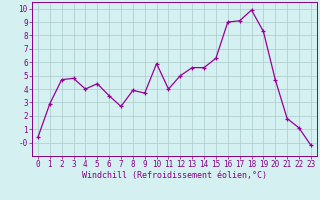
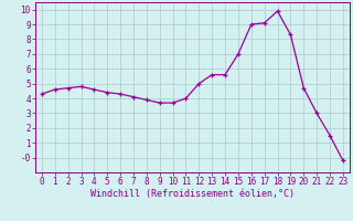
0: 0.4 -> 4.3
1: 2.9 -> 4.6
4: 4.0 -> 4.6
6: 3.5 -> 4.3
7: 2.7 -> 4.1
10: 5.9 -> 3.7
15: 6.3 -> 7.0
21: 1.8 -> 3.0
22: 1.1 -> 1.5
